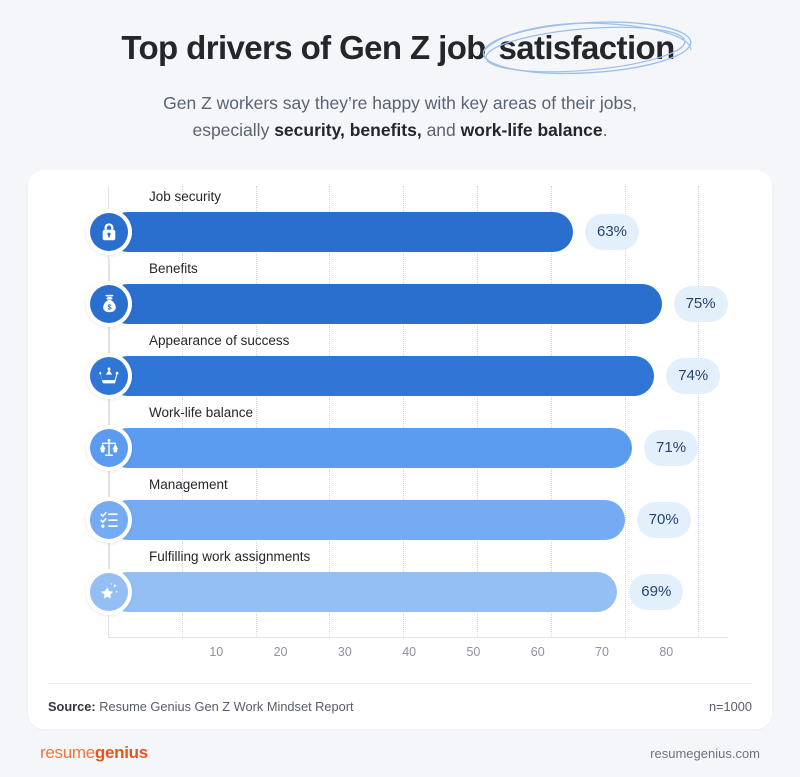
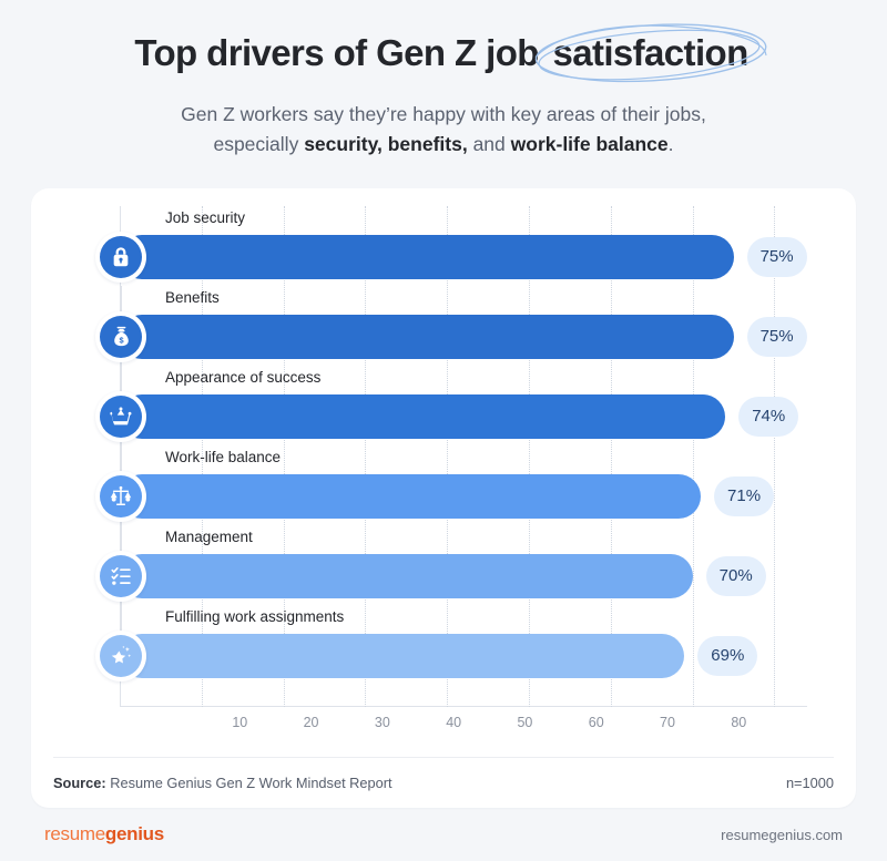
Job security: 63% -> 75%
